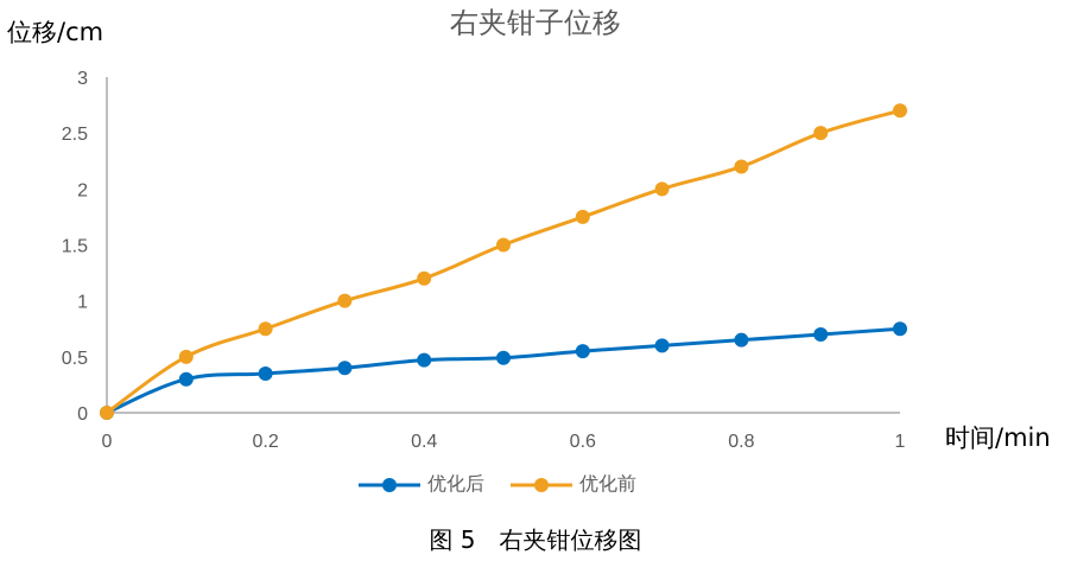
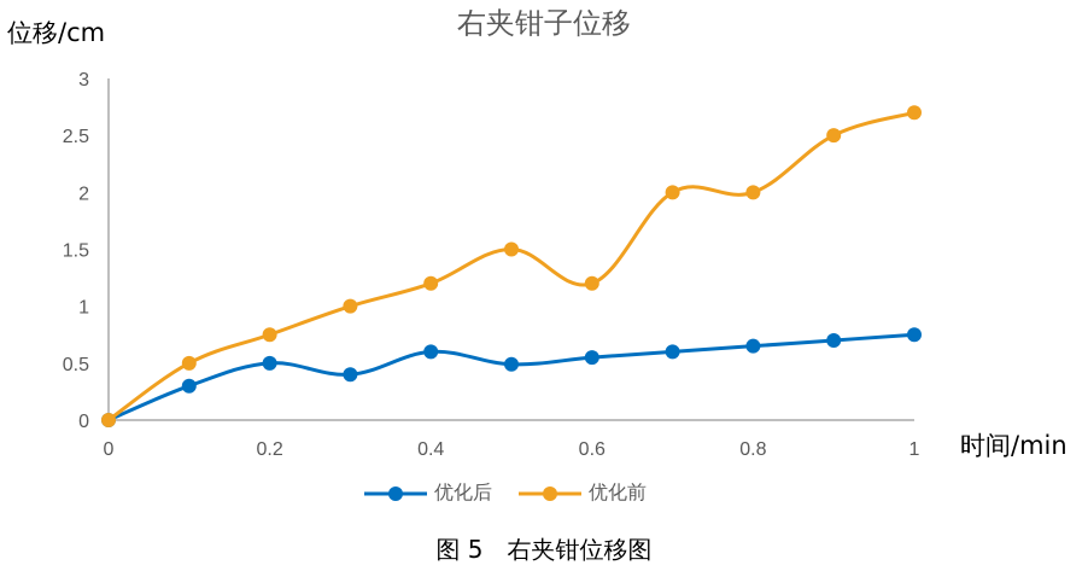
优化后/0.2: 0.3 -> 0.5
优化后/0.4: 0.5 -> 0.6
优化前/0.6: 1.8 -> 1.2
优化前/0.8: 2.2 -> 2.0
